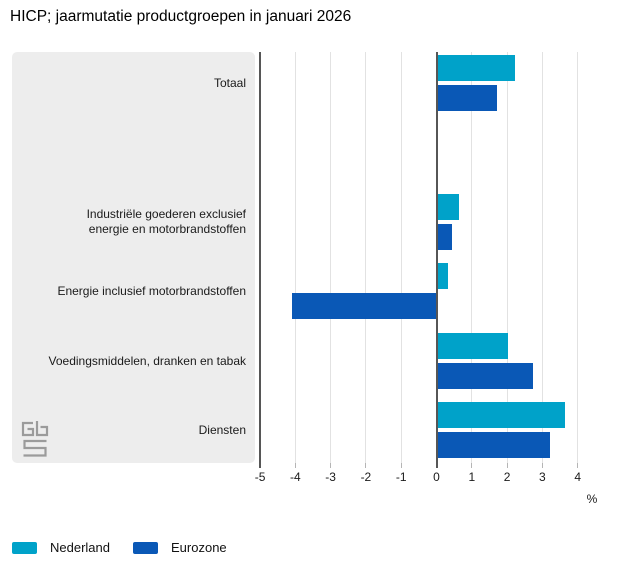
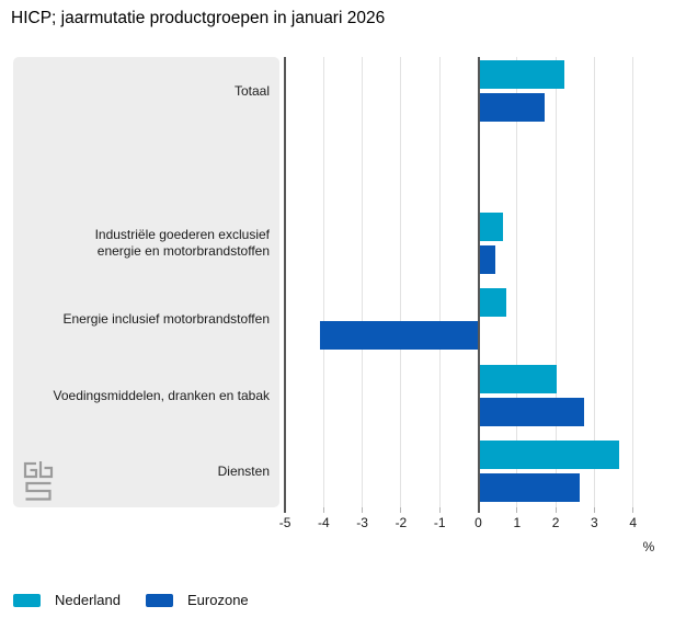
Nederland/Energie inclusief motorbrandstoffen: 0.3 -> 0.7
Eurozone/Diensten: 3.2 -> 2.6
